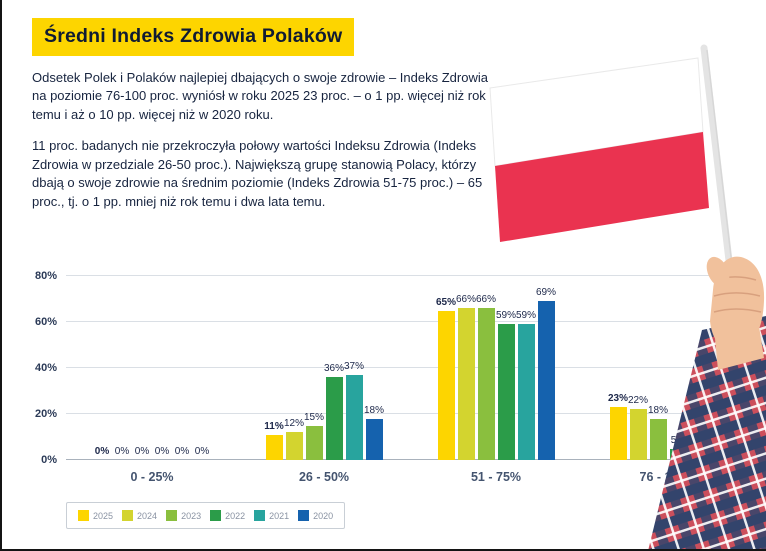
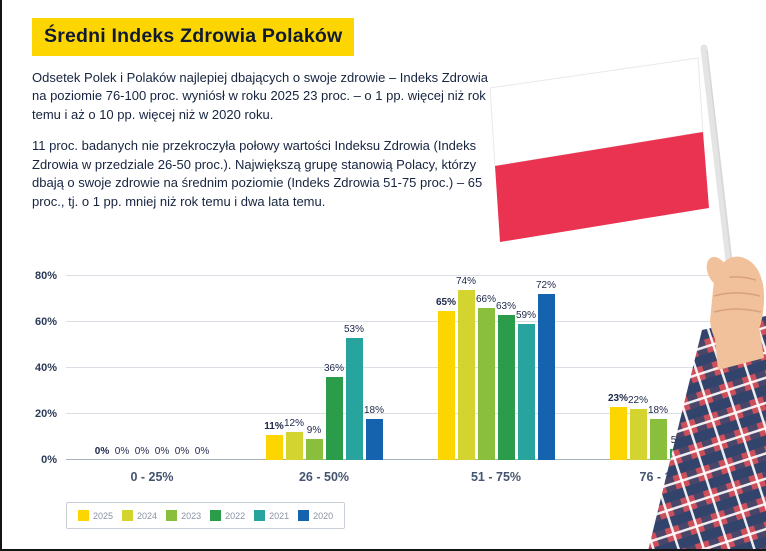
2023/26 - 50%: 15% -> 9%
2021/26 - 50%: 37% -> 53%
2024/51 - 75%: 66% -> 74%
2022/51 - 75%: 59% -> 63%
2020/51 - 75%: 69% -> 72%
